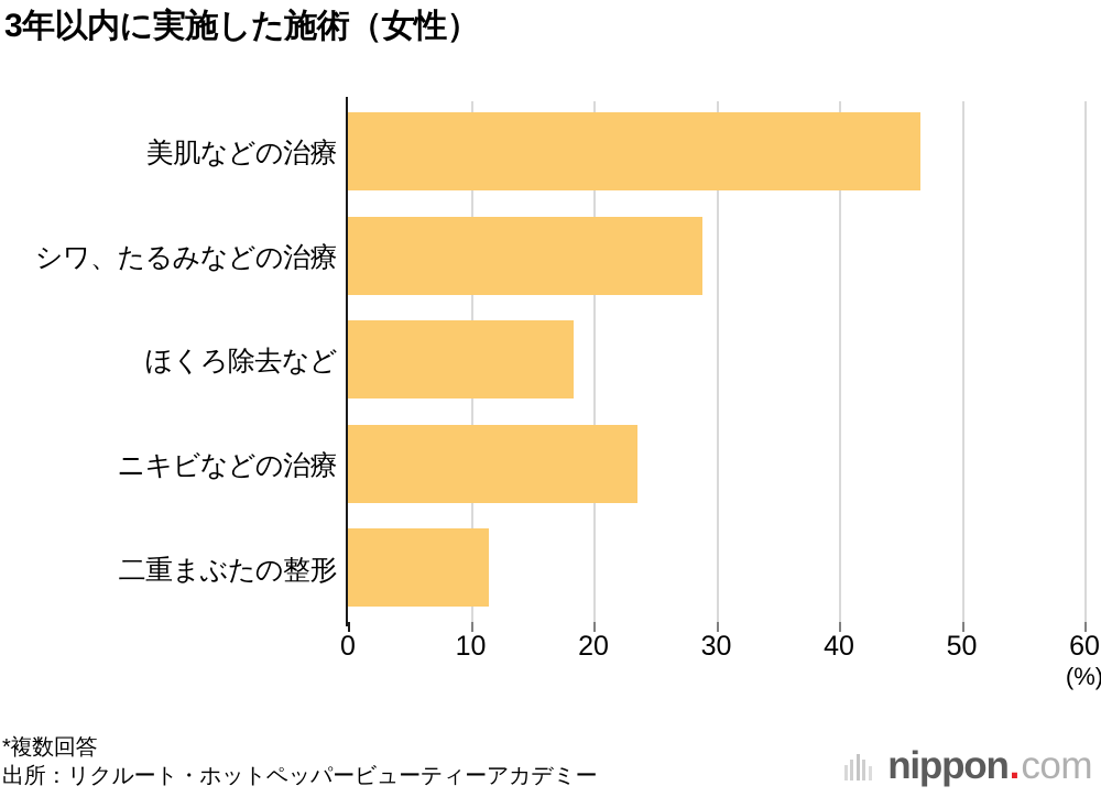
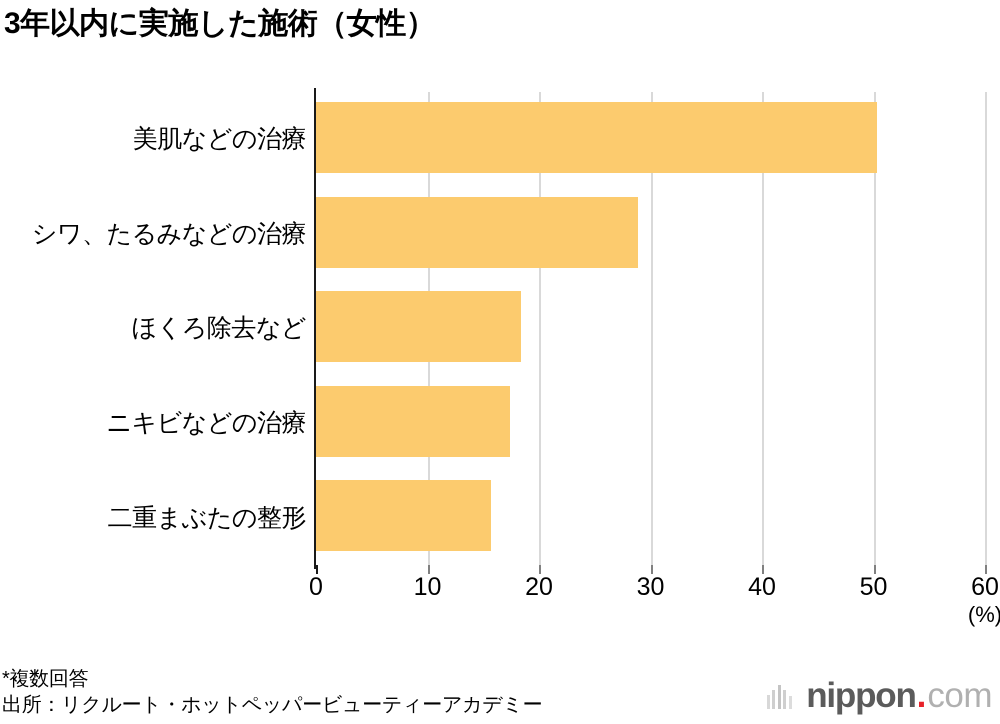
美肌などの治療: 46.6 -> 50.3
ニキビなどの治療: 23.6 -> 17.4
二重まぶたの整形: 11.5 -> 15.7
